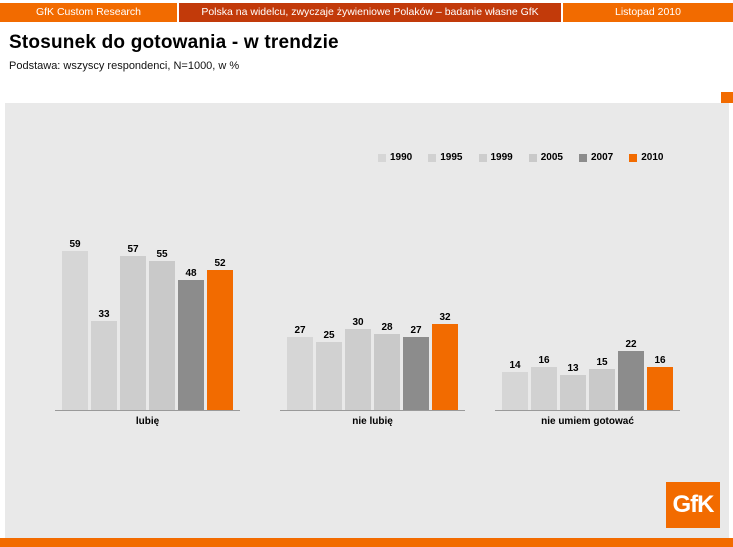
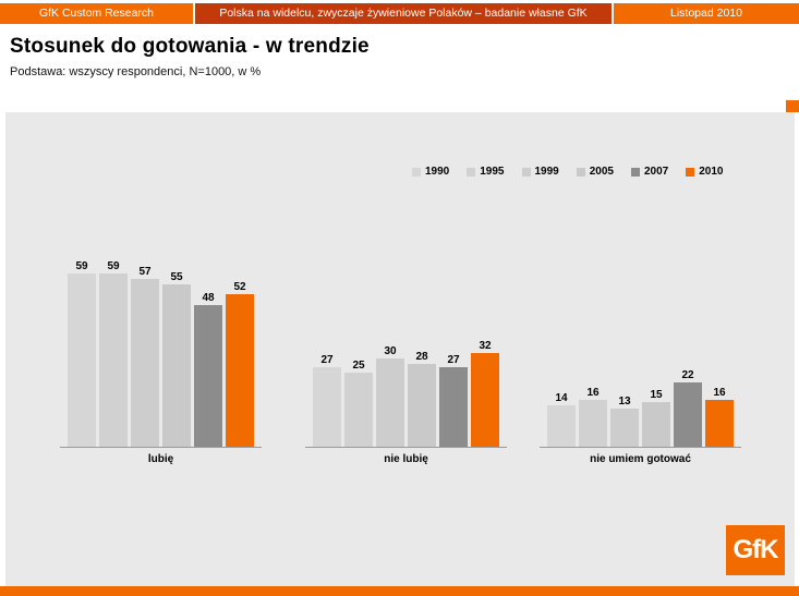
1995/lubię: 33 -> 59
